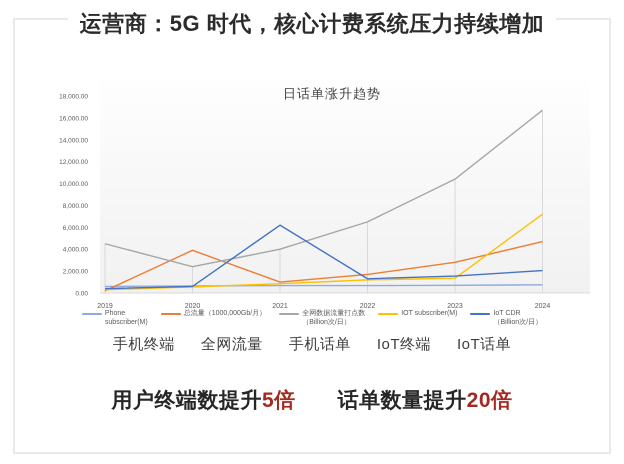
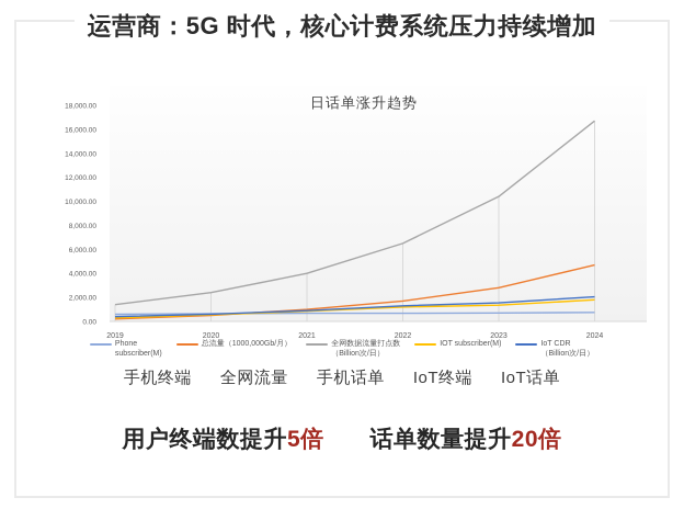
全网数据流量打点数（Billion次/日）/2019: 4500 -> 1400
总流量（1000,000Gb/月）/2020: 3900 -> 500
IoT CDR（Billion次/日）/2021: 6200 -> 900
IOT subscriber(M)/2024: 7200 -> 1800
